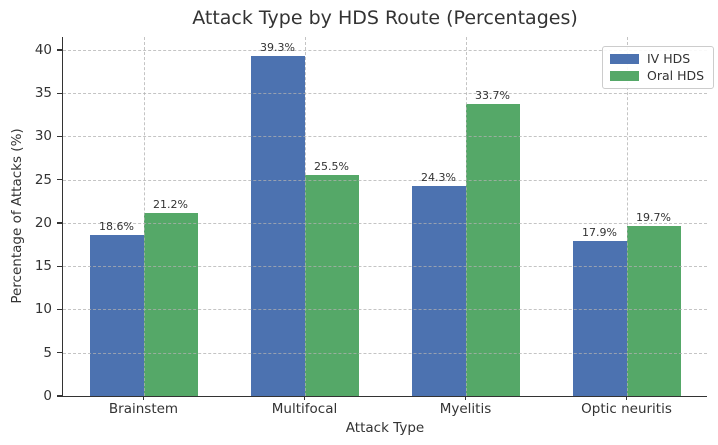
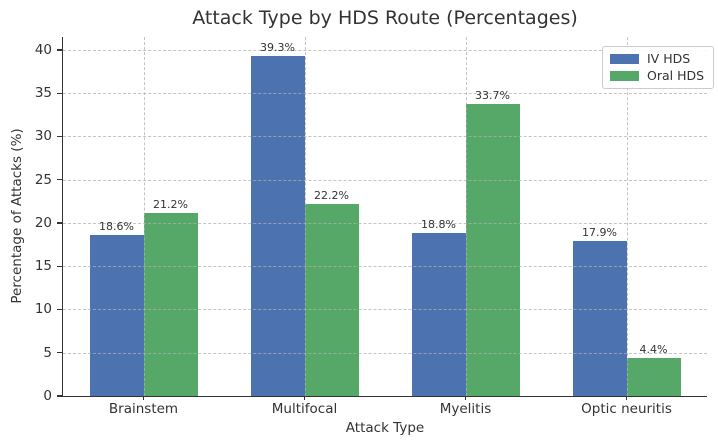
Oral HDS/Multifocal: 25.5% -> 22.2%
IV HDS/Myelitis: 24.3% -> 18.8%
Oral HDS/Optic neuritis: 19.7% -> 4.4%
